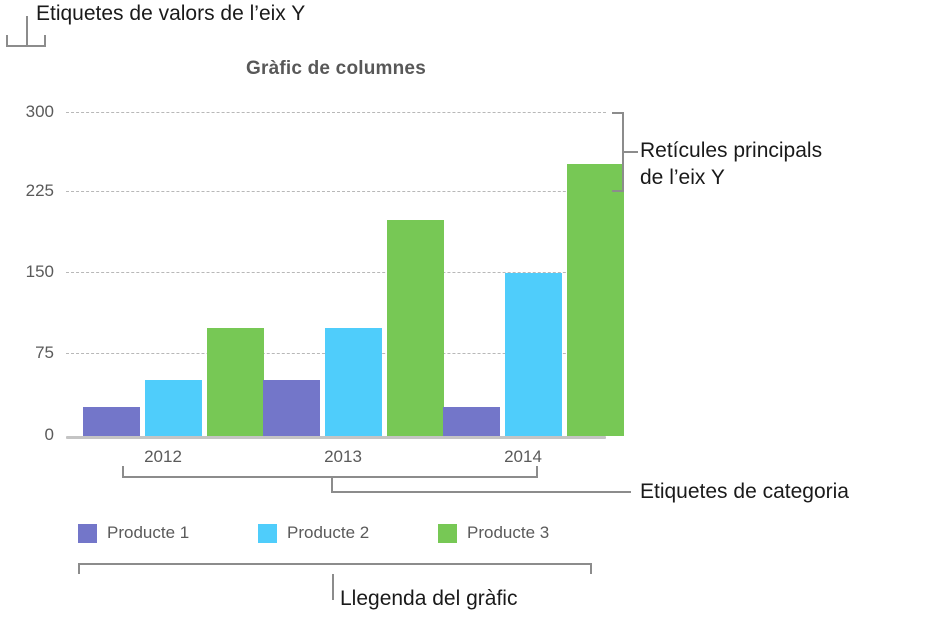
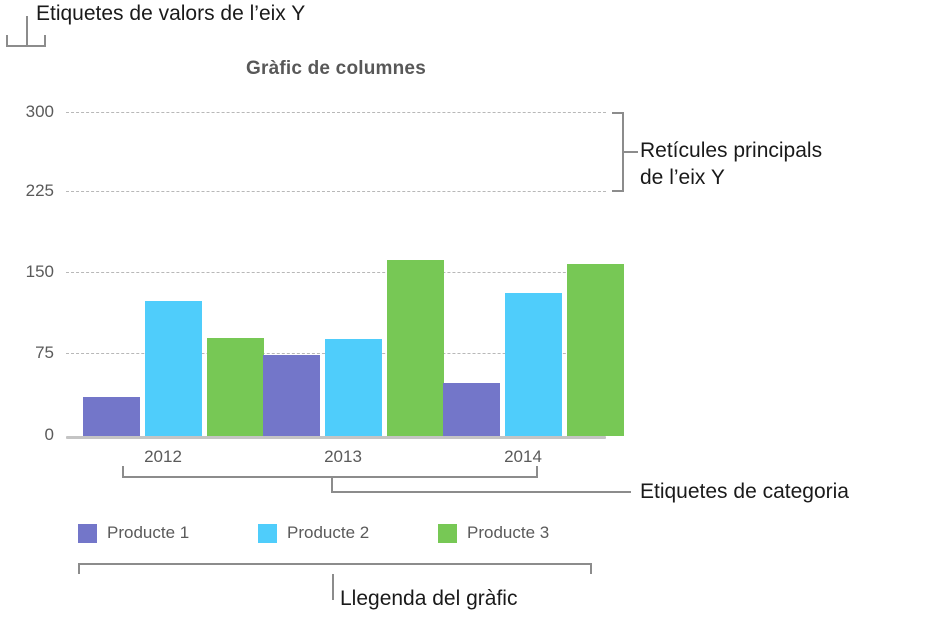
Producte 1/2012: 27 -> 36
Producte 2/2012: 52 -> 125
Producte 3/2012: 100 -> 91
Producte 1/2013: 52 -> 75
Producte 2/2013: 100 -> 90
Producte 3/2013: 200 -> 163
Producte 1/2014: 27 -> 49
Producte 2/2014: 151 -> 132
Producte 3/2014: 252 -> 159
